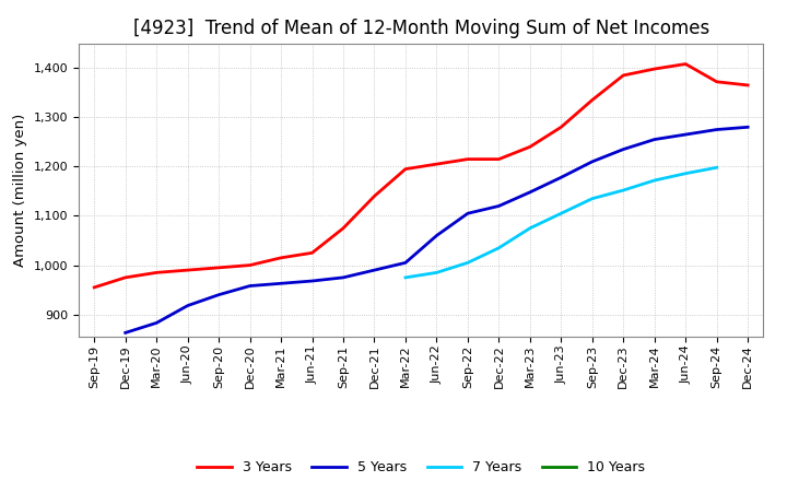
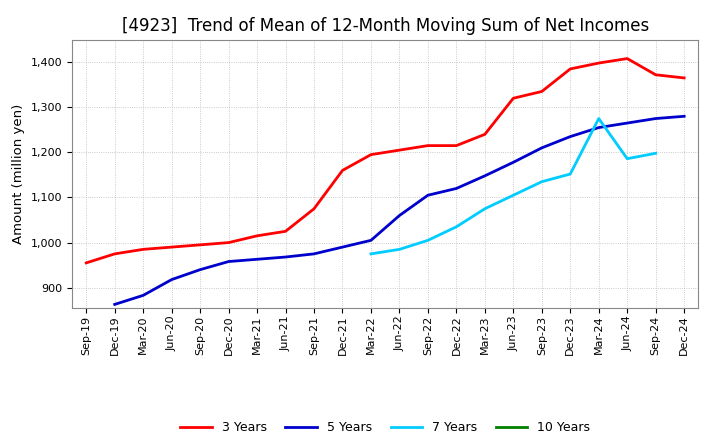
3 Years/Dec-21: 1,140 -> 1,160
3 Years/Jun-23: 1,280 -> 1,320
7 Years/Mar-24: 1,172 -> 1,275
